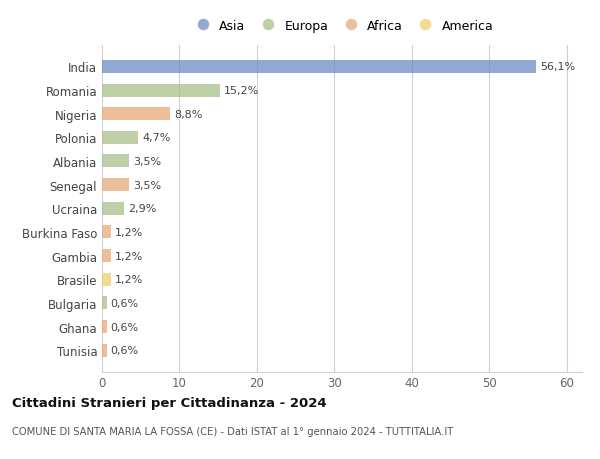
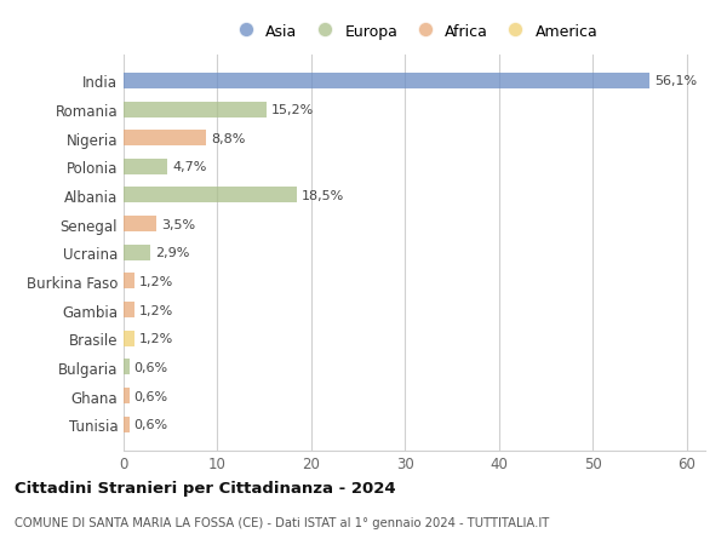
Albania: 3,5% -> 18,5%
